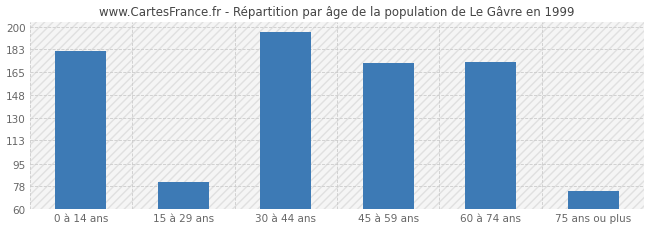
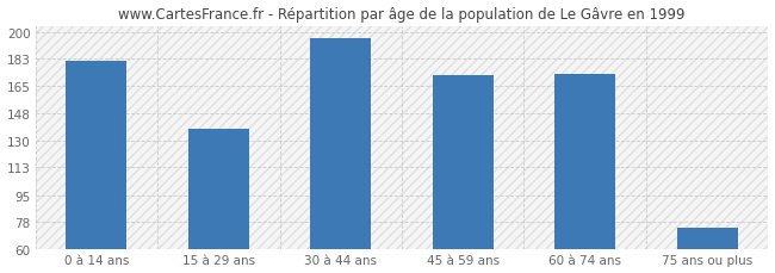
15 à 29 ans: 81 -> 138
